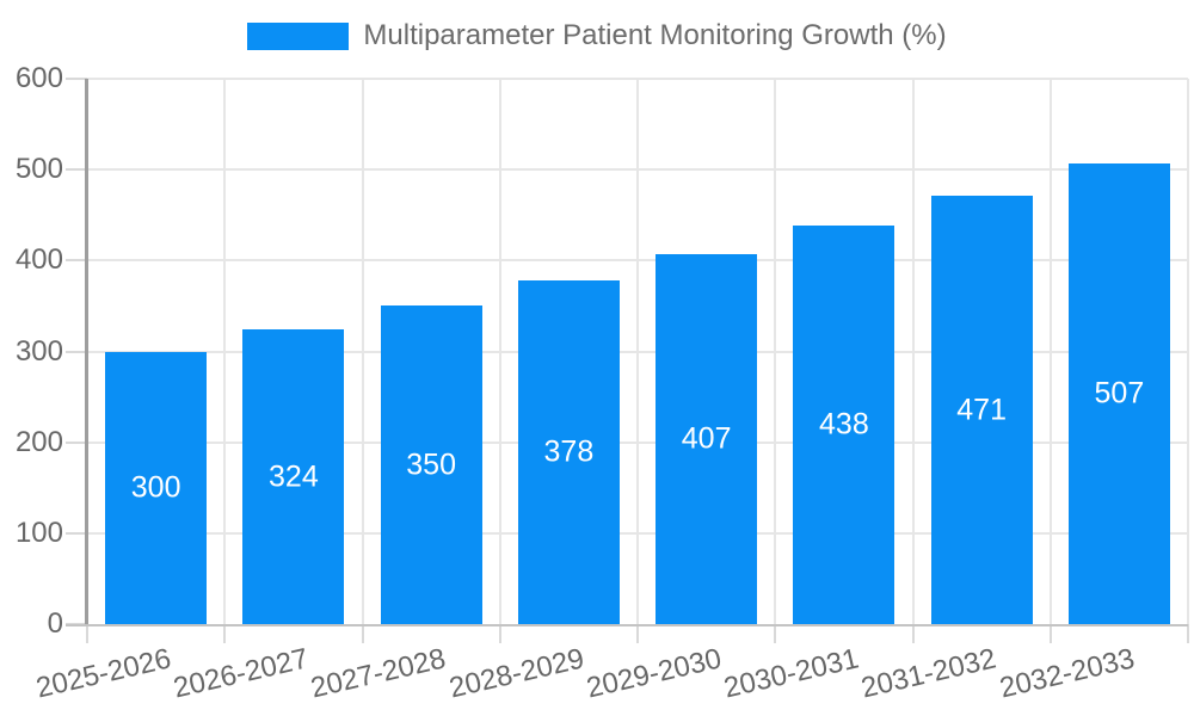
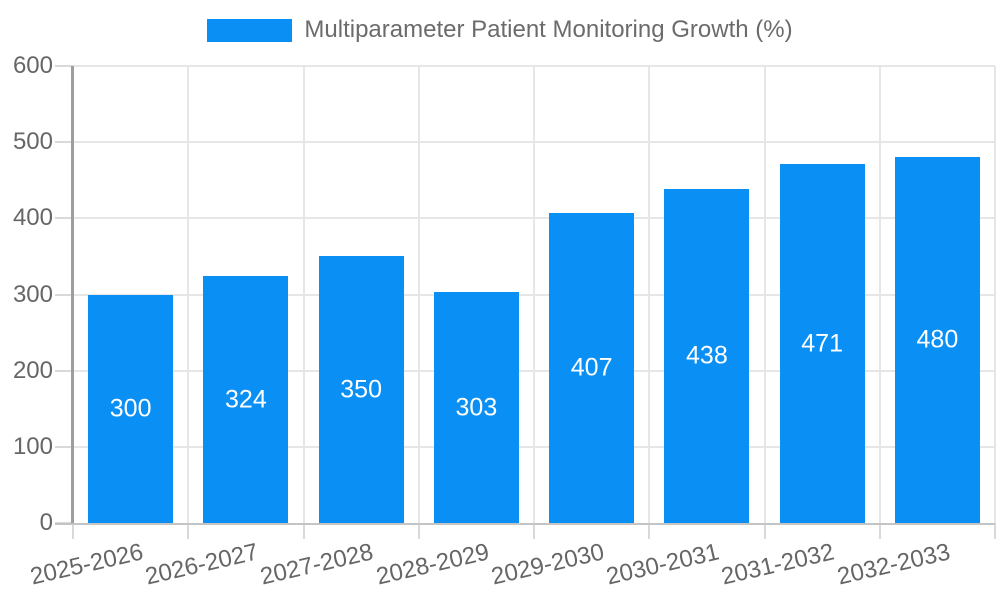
2028-2029: 378 -> 303
2032-2033: 507 -> 480
